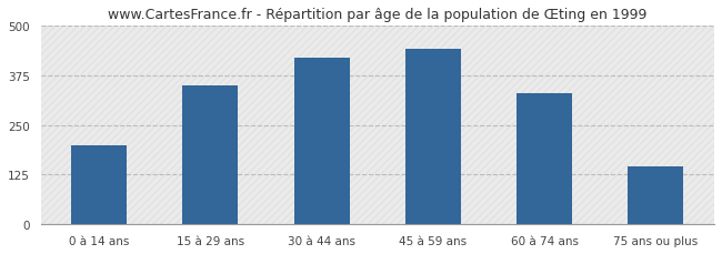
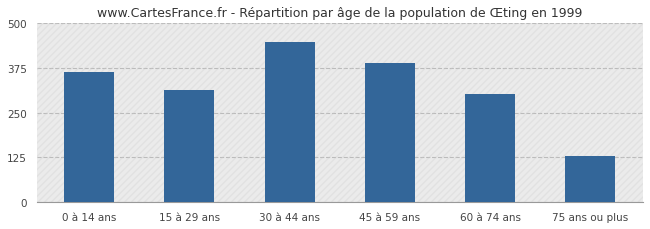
0 à 14 ans: 200 -> 362
15 à 29 ans: 350 -> 312
30 à 44 ans: 420 -> 447
45 à 59 ans: 440 -> 387
60 à 74 ans: 330 -> 303
75 ans ou plus: 145 -> 130
